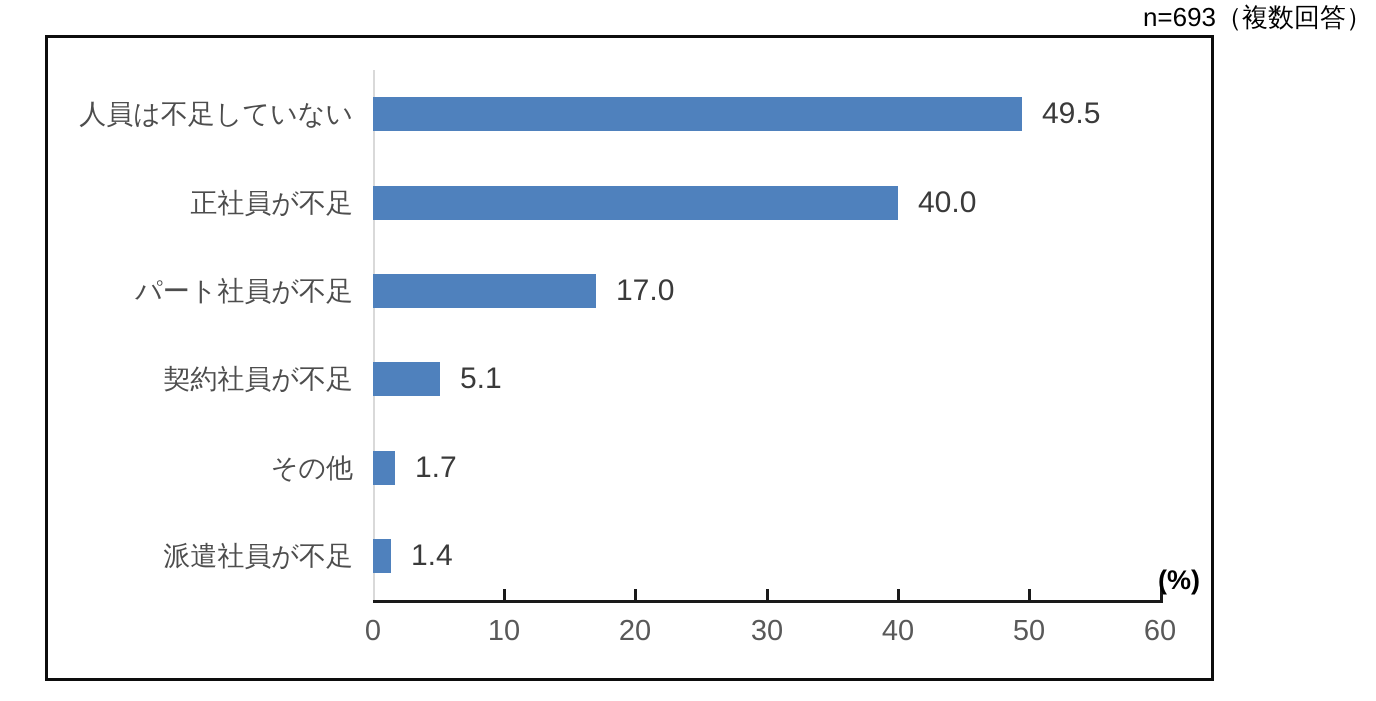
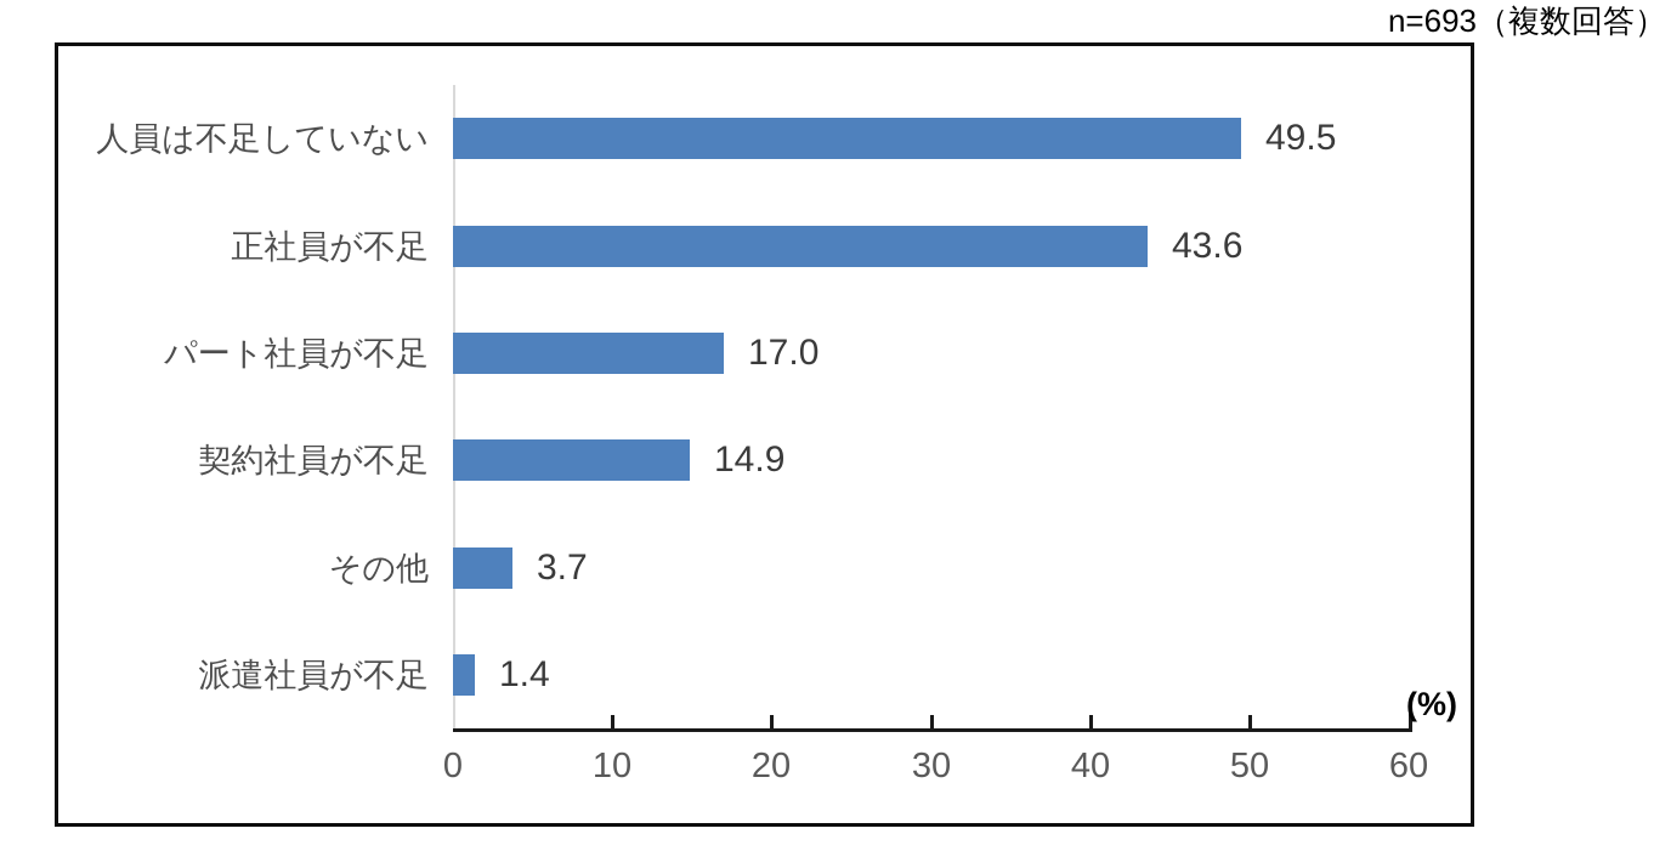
正社員が不足: 40.0 -> 43.6
契約社員が不足: 5.1 -> 14.9
その他: 1.7 -> 3.7
